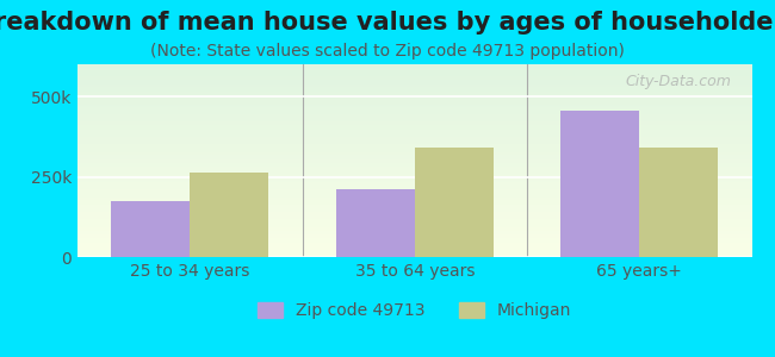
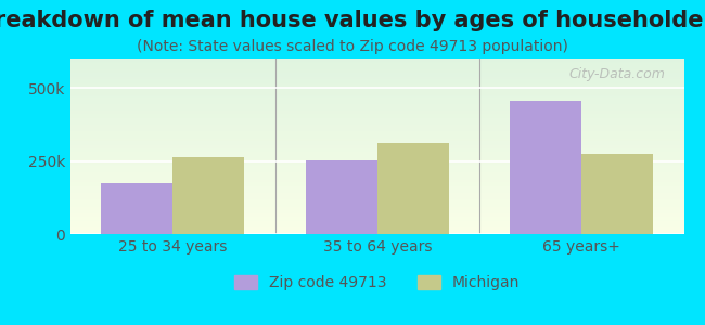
Zip code 49713/35 to 64 years: 210k -> 253k
Michigan/35 to 64 years: 340k -> 310k
Michigan/65 years+: 340k -> 275k
